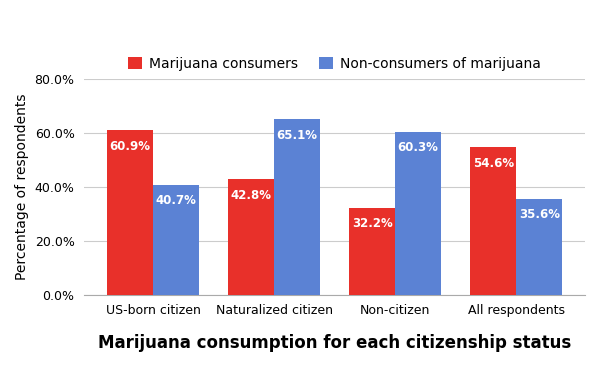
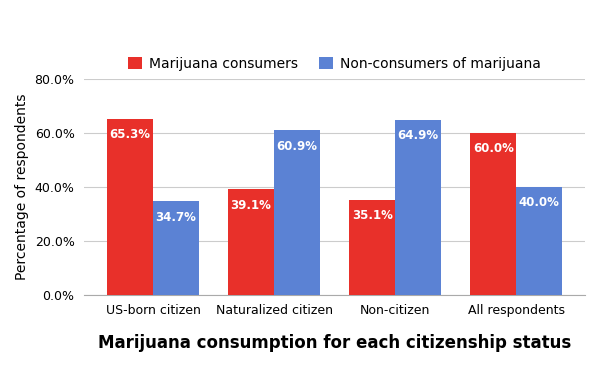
Marijuana consumers/US-born citizen: 60.9% -> 65.3%
Non-consumers of marijuana/US-born citizen: 40.7% -> 34.7%
Marijuana consumers/Naturalized citizen: 42.8% -> 39.1%
Non-consumers of marijuana/Naturalized citizen: 65.1% -> 60.9%
Marijuana consumers/Non-citizen: 32.2% -> 35.1%
Non-consumers of marijuana/Non-citizen: 60.3% -> 64.9%
Marijuana consumers/All respondents: 54.6% -> 60.0%
Non-consumers of marijuana/All respondents: 35.6% -> 40.0%
